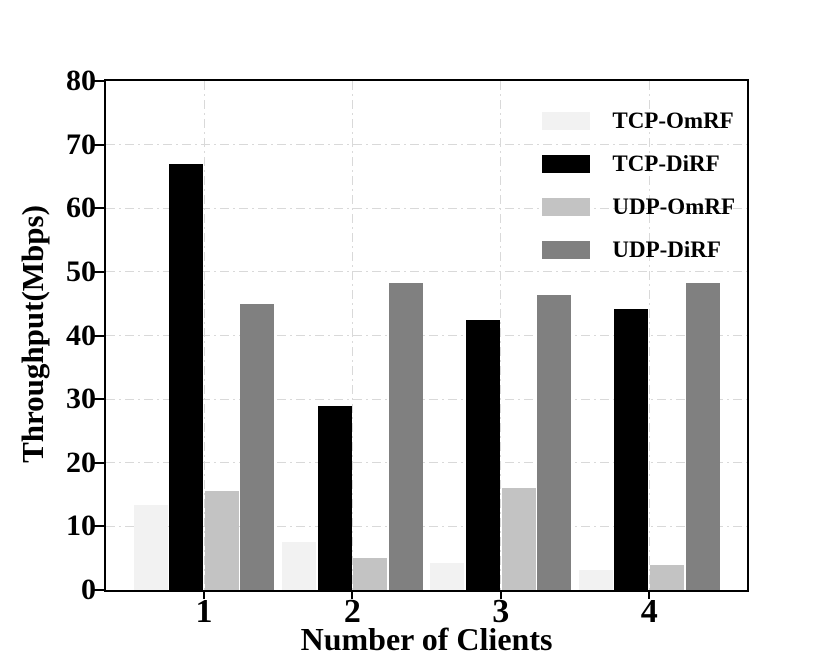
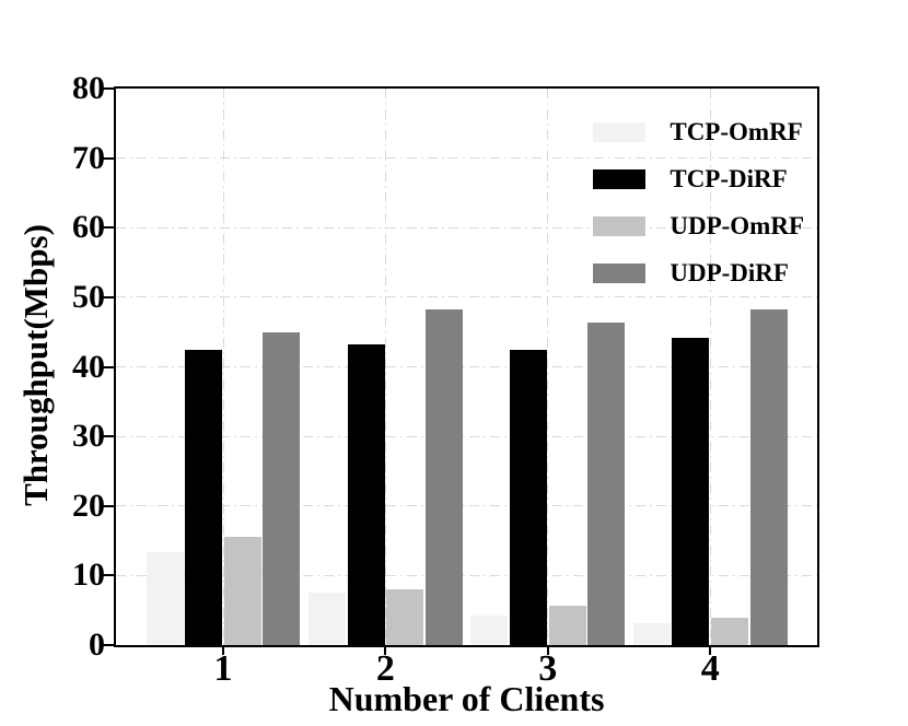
TCP-DiRF/1: 67 -> 42
TCP-DiRF/2: 29 -> 43
UDP-OmRF/2: 5 -> 8
UDP-OmRF/3: 16 -> 6
